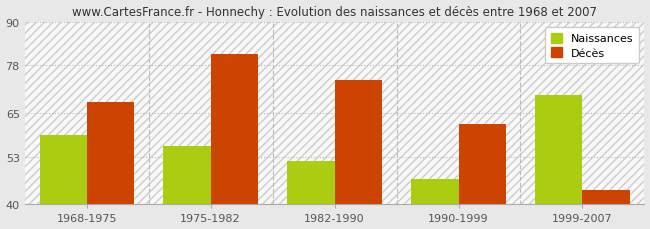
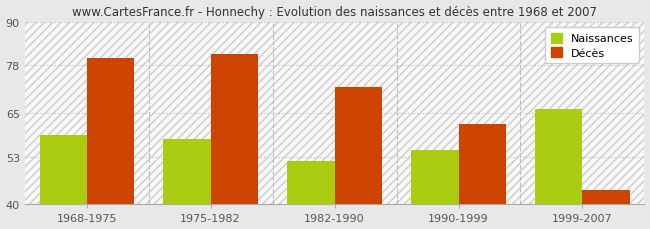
Décès/1968-1975: 68 -> 80
Naissances/1975-1982: 56 -> 58
Décès/1982-1990: 74 -> 72
Naissances/1990-1999: 47 -> 55
Naissances/1999-2007: 70 -> 66
